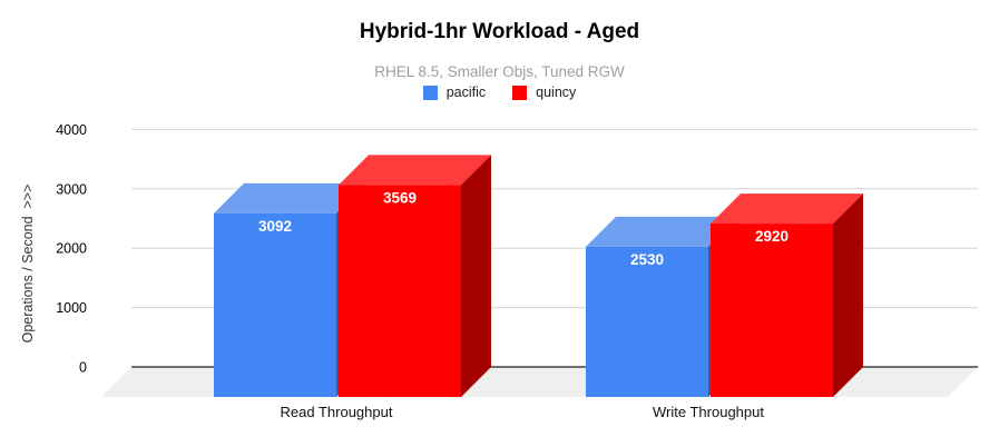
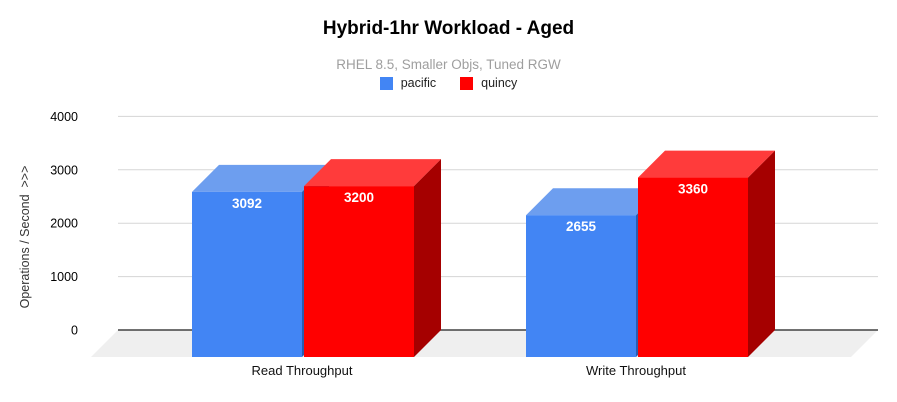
quincy/Read Throughput: 3569 -> 3200
pacific/Write Throughput: 2530 -> 2655
quincy/Write Throughput: 2920 -> 3360
